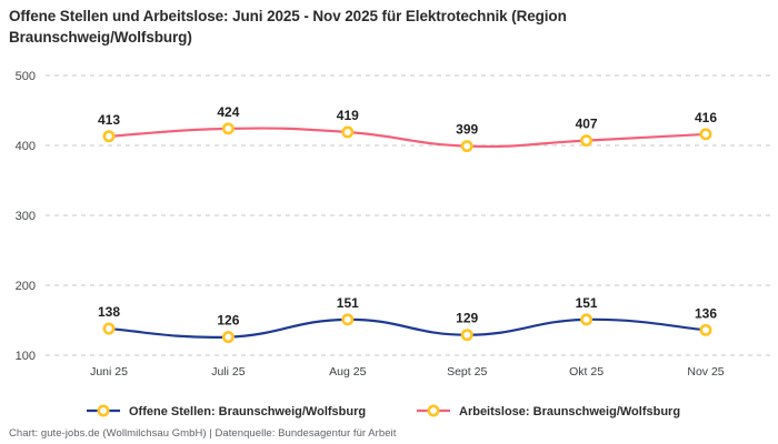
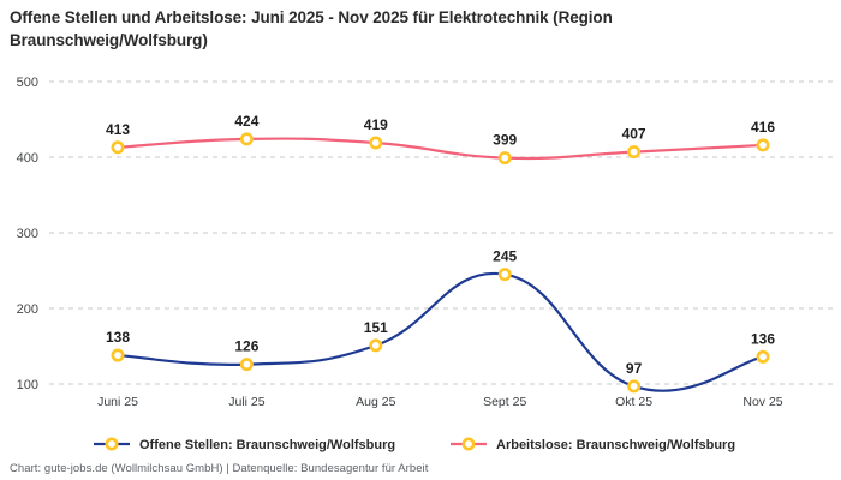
Offene Stellen: Braunschweig/Wolfsburg/Sept 25: 129 -> 245
Offene Stellen: Braunschweig/Wolfsburg/Okt 25: 151 -> 97
